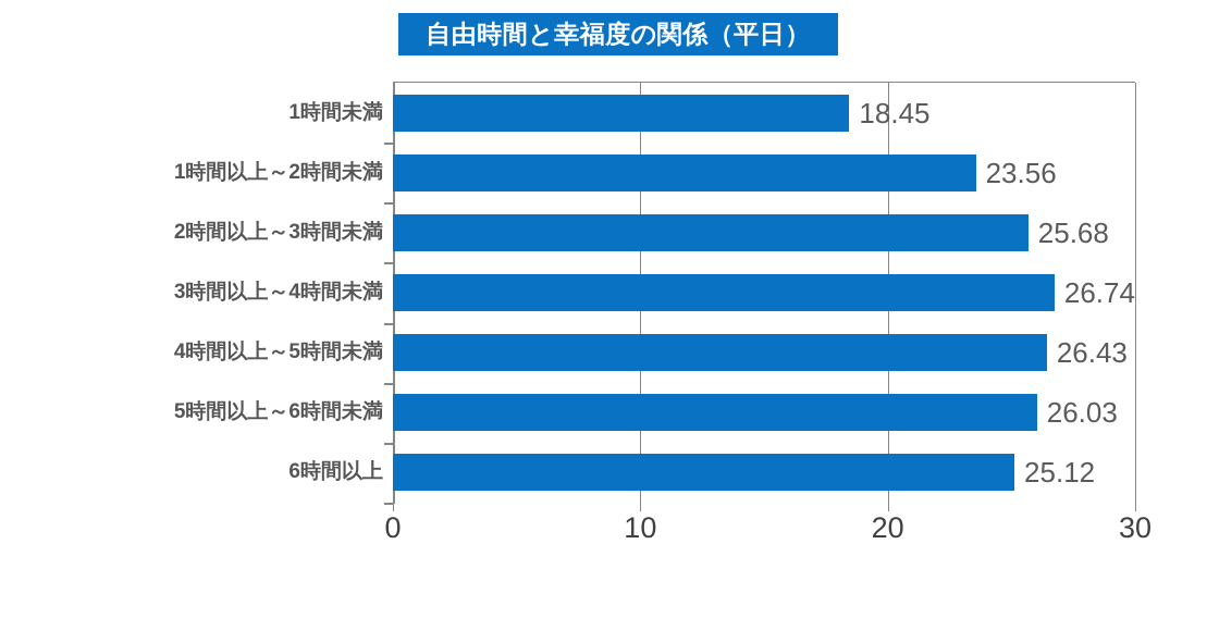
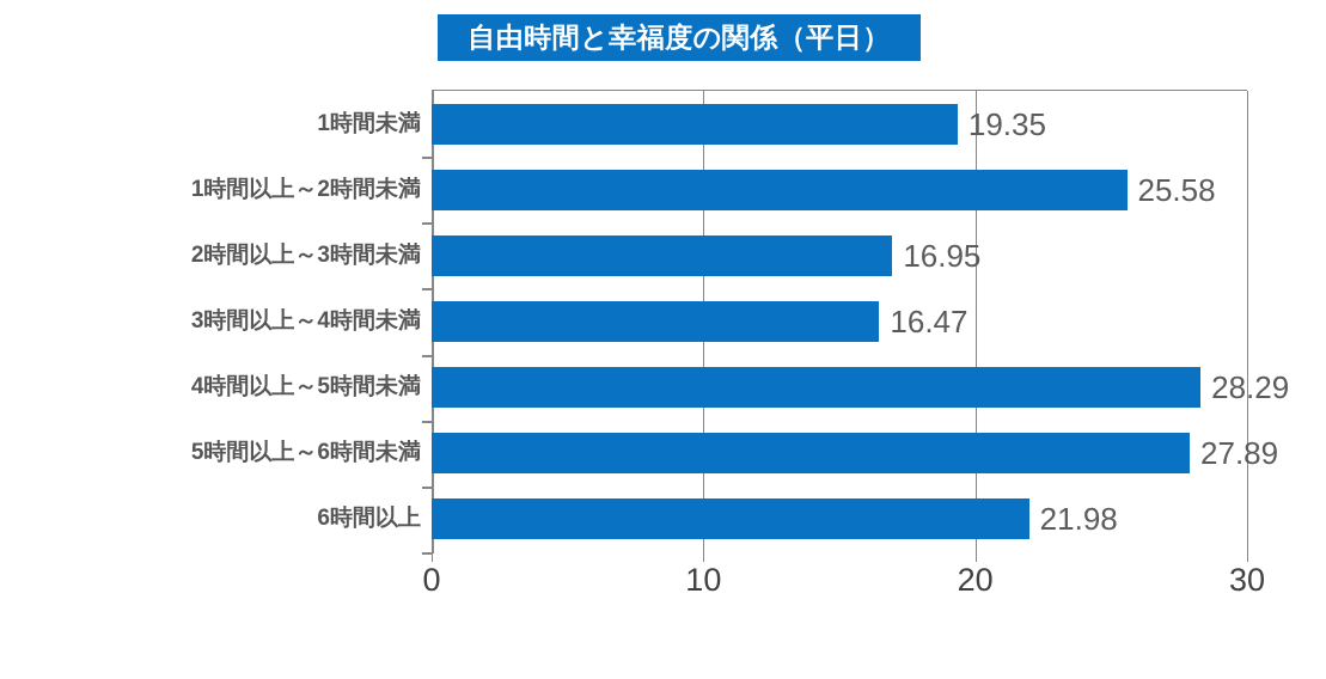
1時間未満: 18.45 -> 19.35
1時間以上～2時間未満: 23.56 -> 25.58
2時間以上～3時間未満: 25.68 -> 16.95
3時間以上～4時間未満: 26.74 -> 16.47
4時間以上～5時間未満: 26.43 -> 28.29
5時間以上～6時間未満: 26.03 -> 27.89
6時間以上: 25.12 -> 21.98
